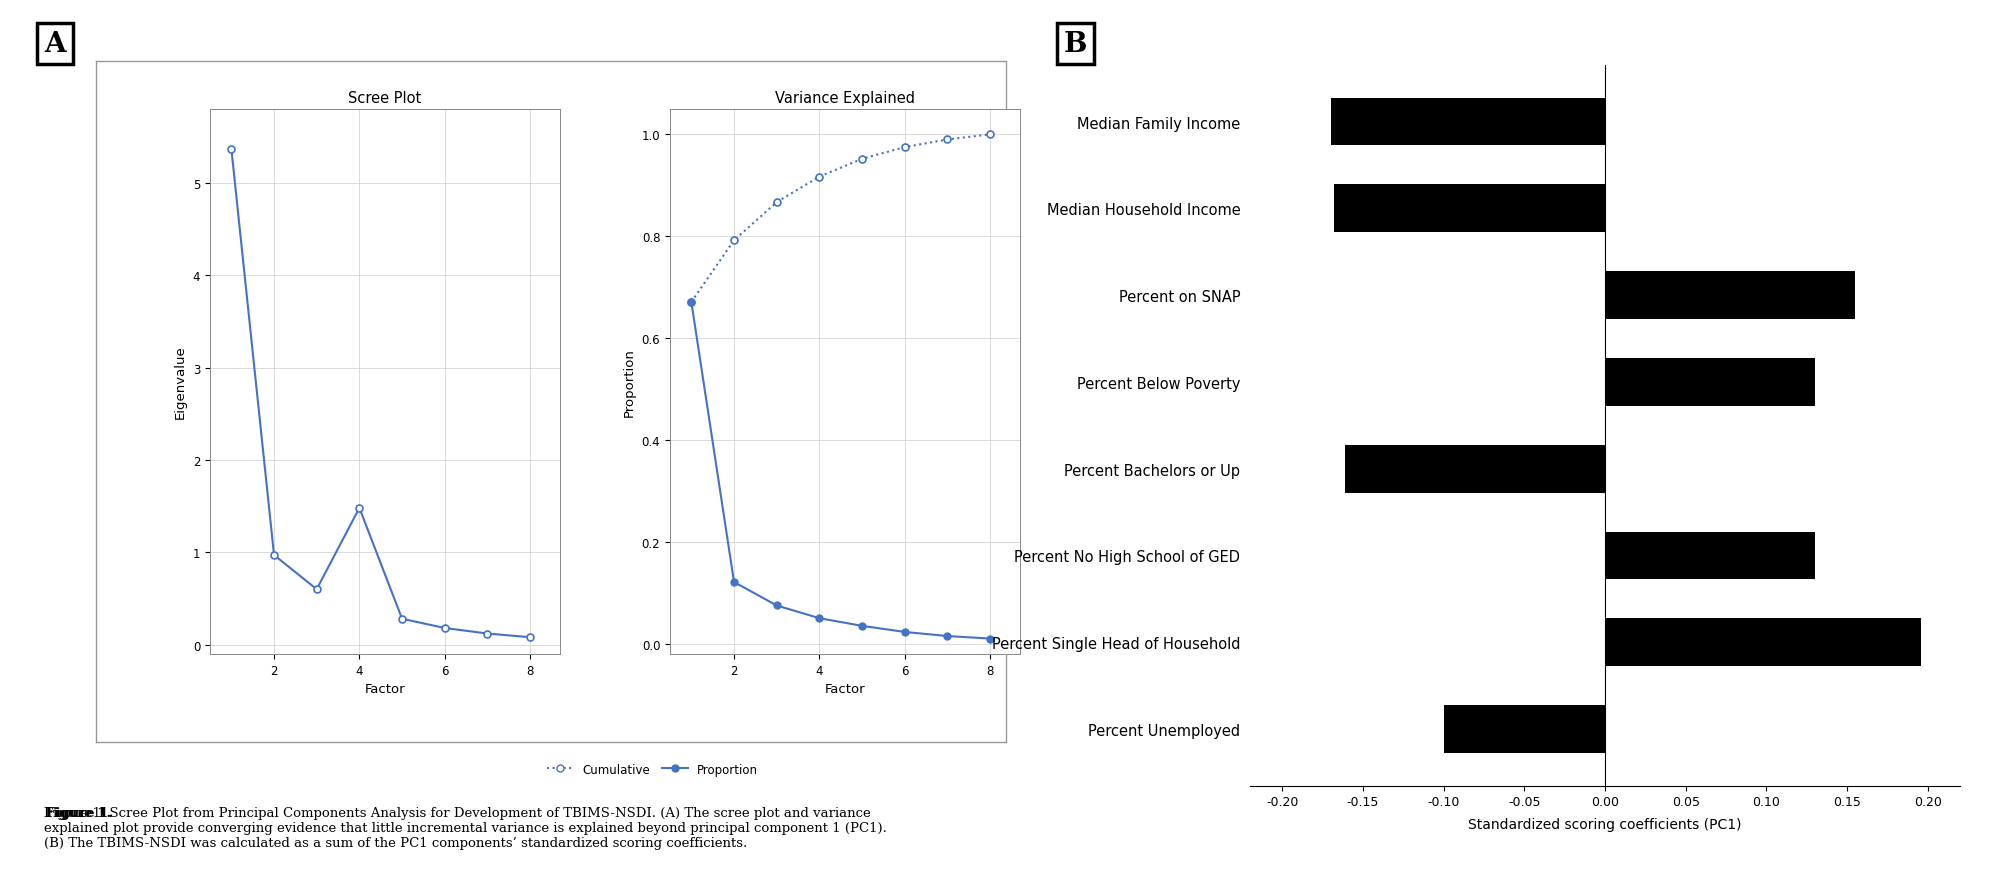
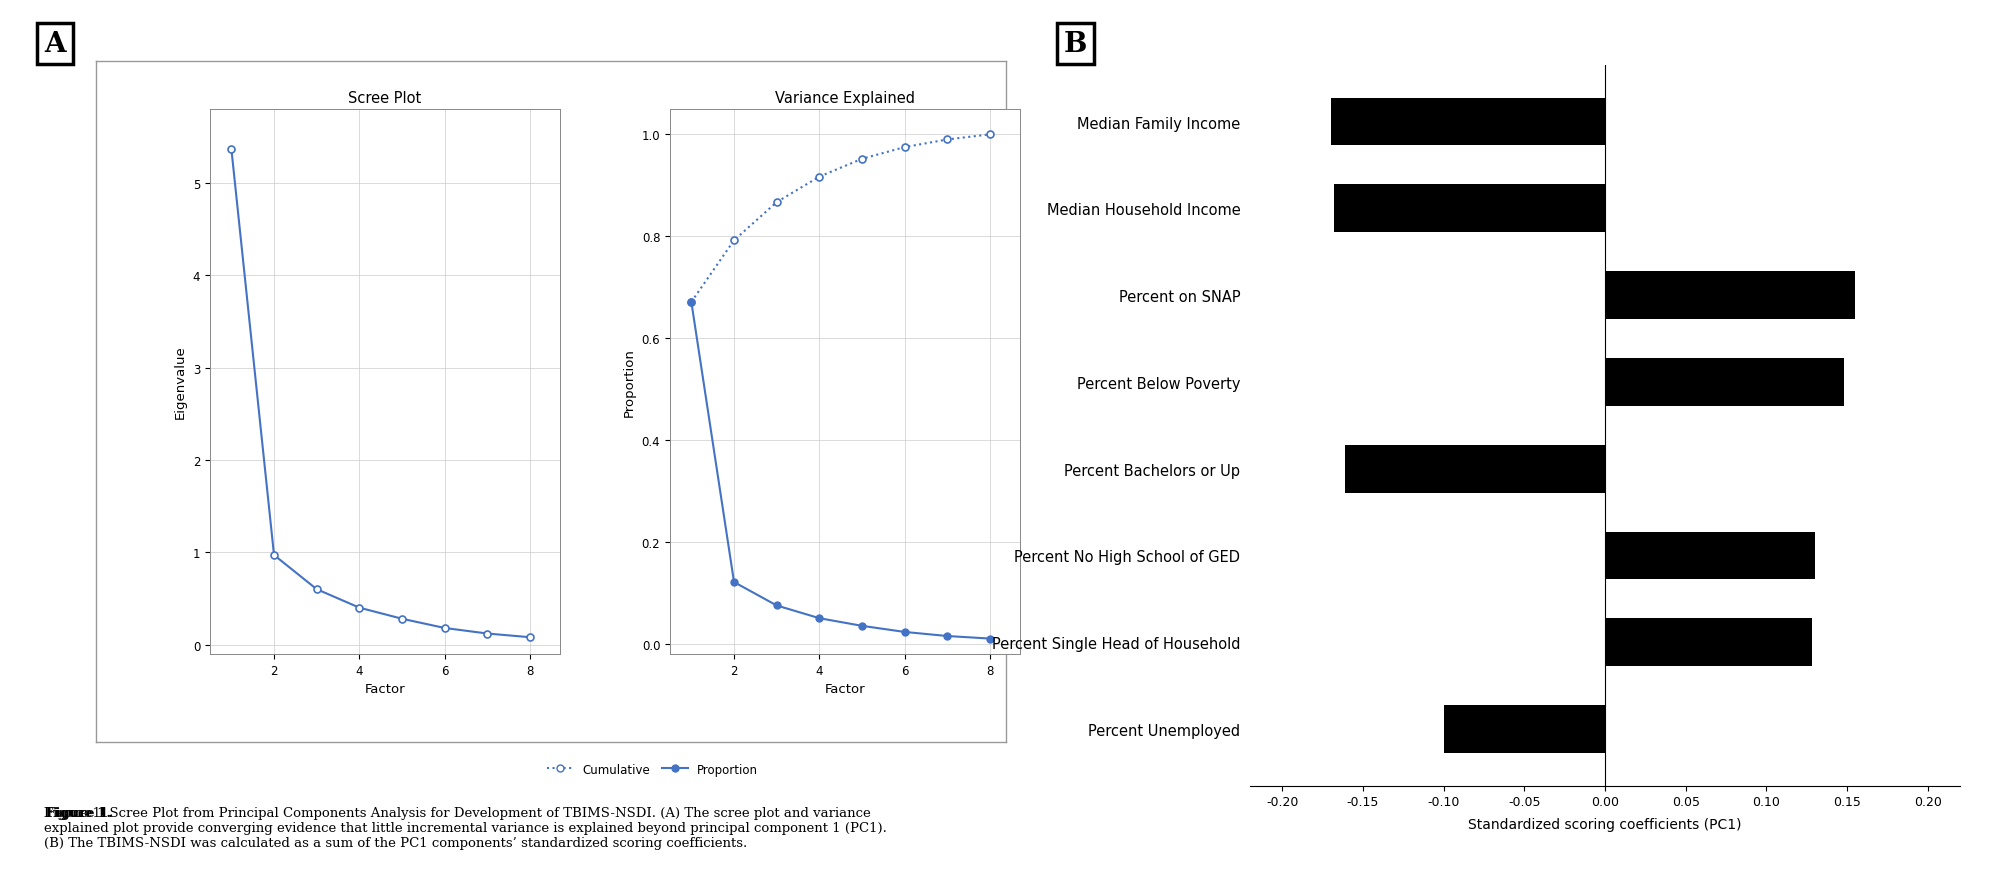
Percent Below Poverty: 0.130 -> 0.148
Percent Single Head of Household: 0.196 -> 0.128
Scree Plot/4: 1.48 -> 0.40
